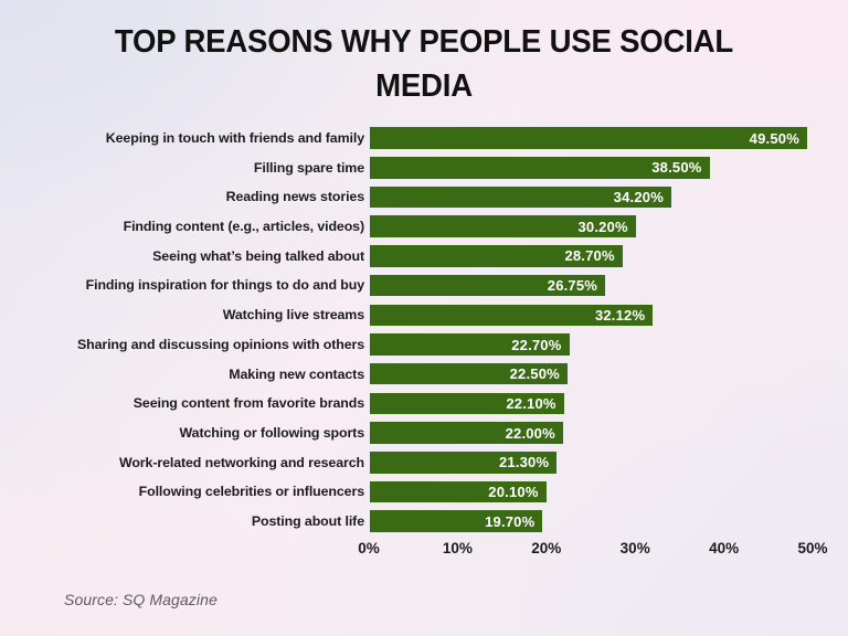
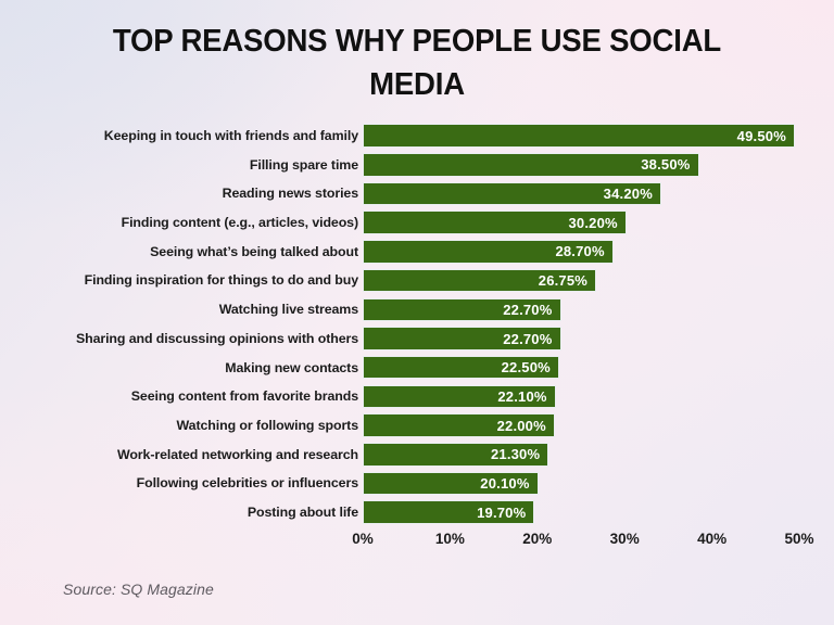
Watching live streams: 32.12% -> 22.70%
